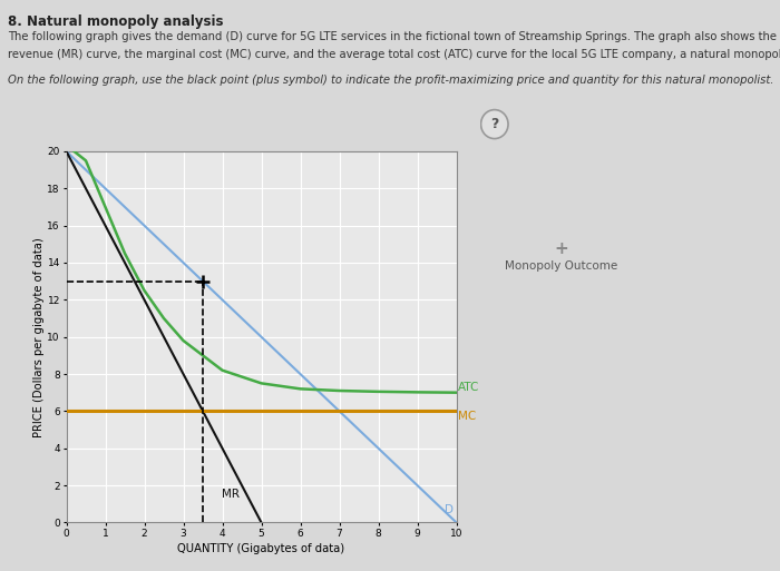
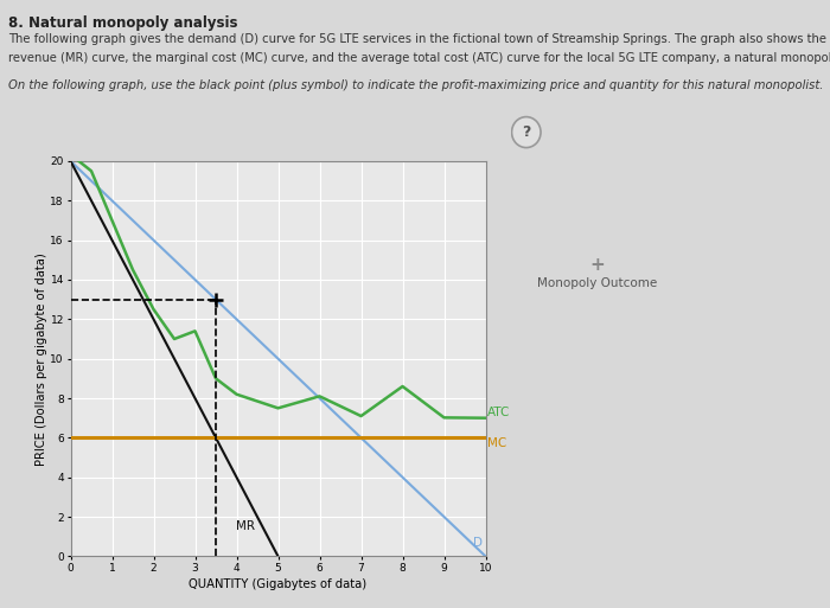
3: 9.8 -> 11.4
6: 7.2 -> 8.1
8: 7.0 -> 8.6
